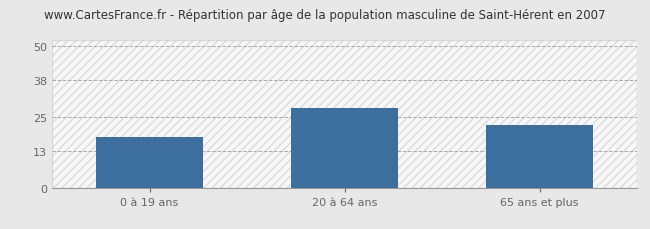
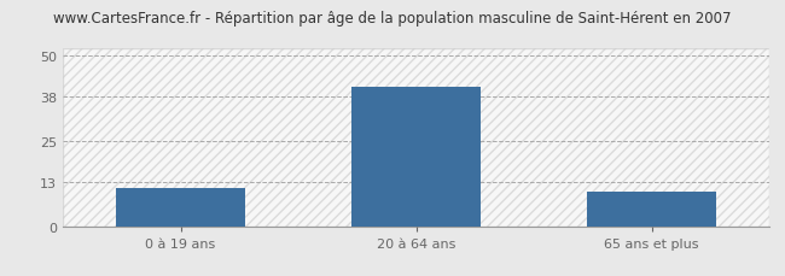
0 à 19 ans: 18 -> 11
20 à 64 ans: 28 -> 41
65 ans et plus: 22 -> 10
